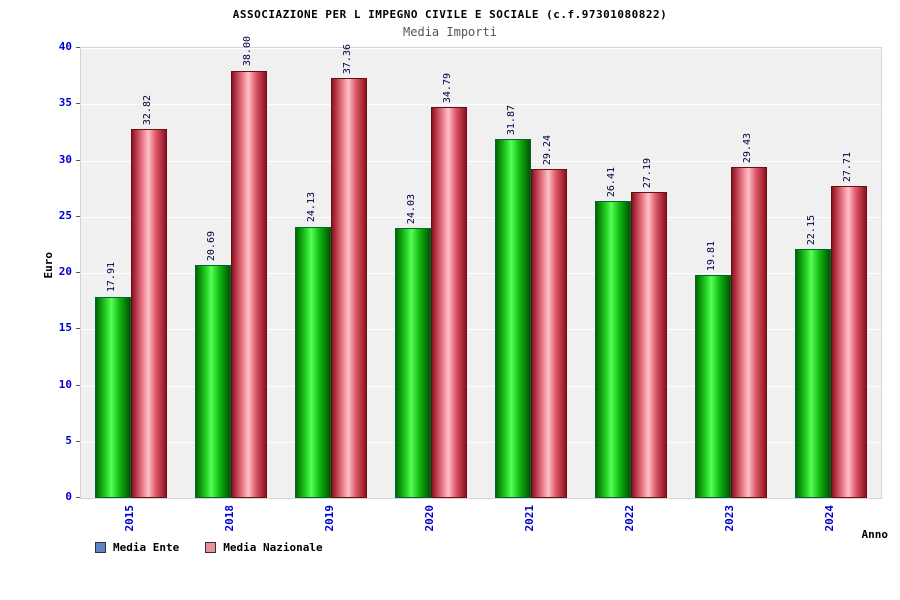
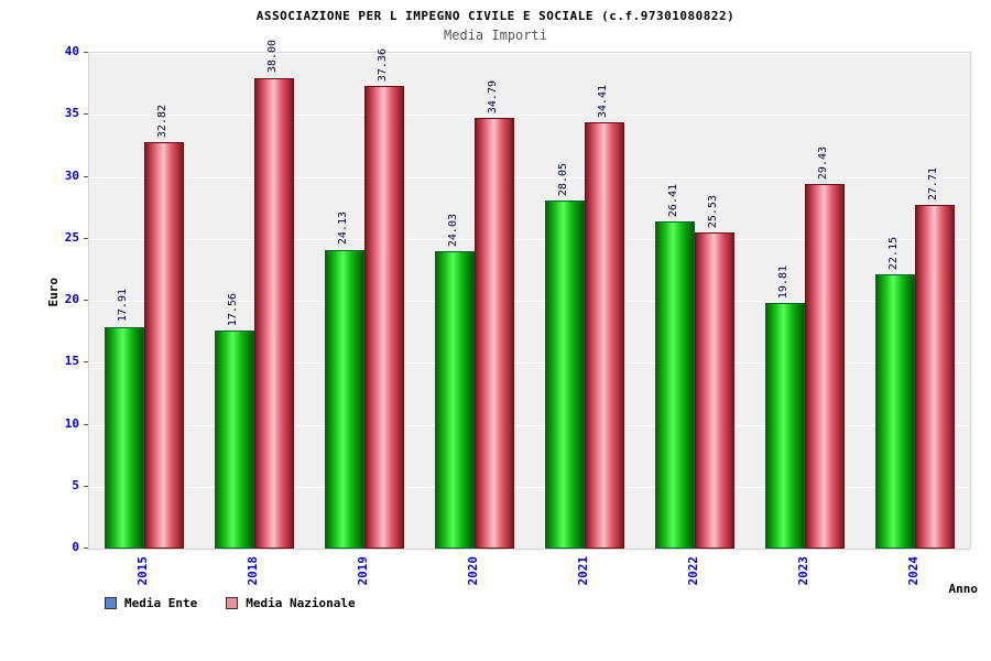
Media Ente/2018: 20.69 -> 17.56
Media Ente/2021: 31.87 -> 28.05
Media Nazionale/2021: 29.24 -> 34.41
Media Nazionale/2022: 27.19 -> 25.53
